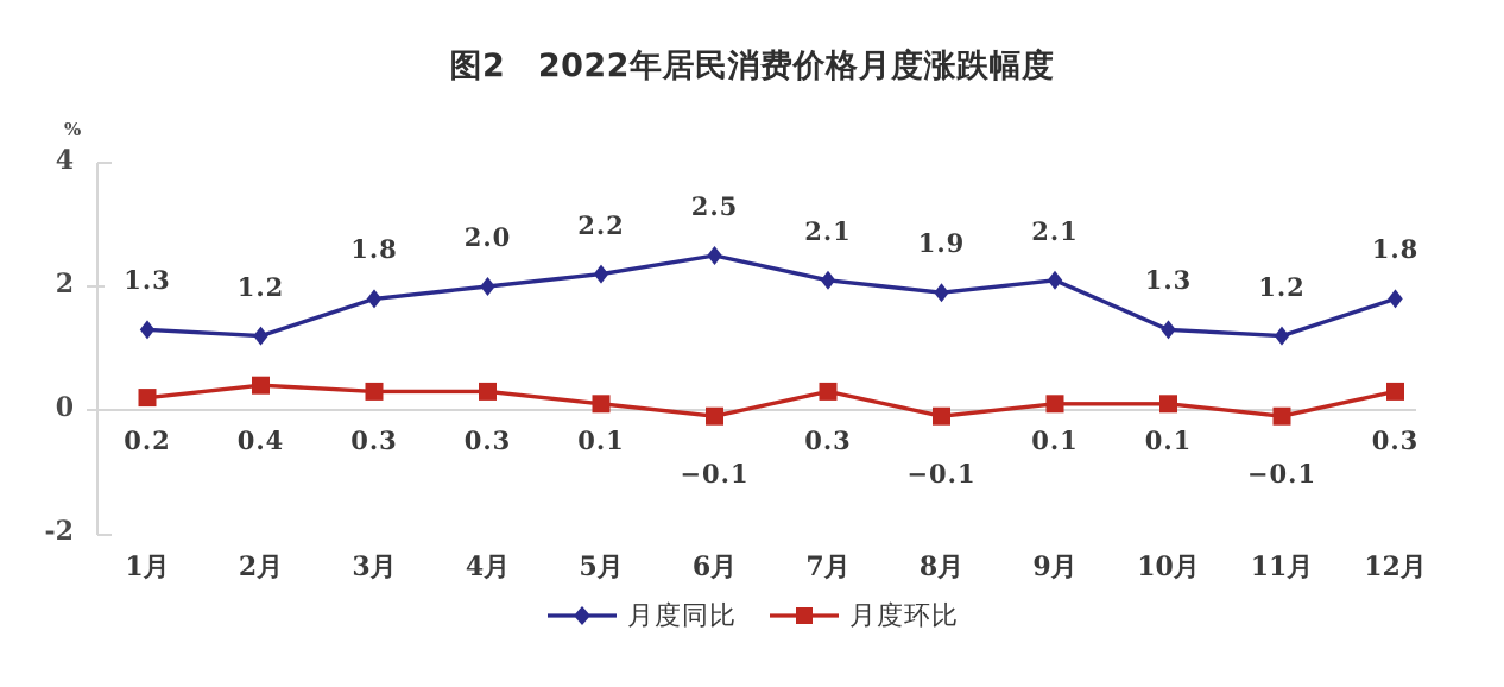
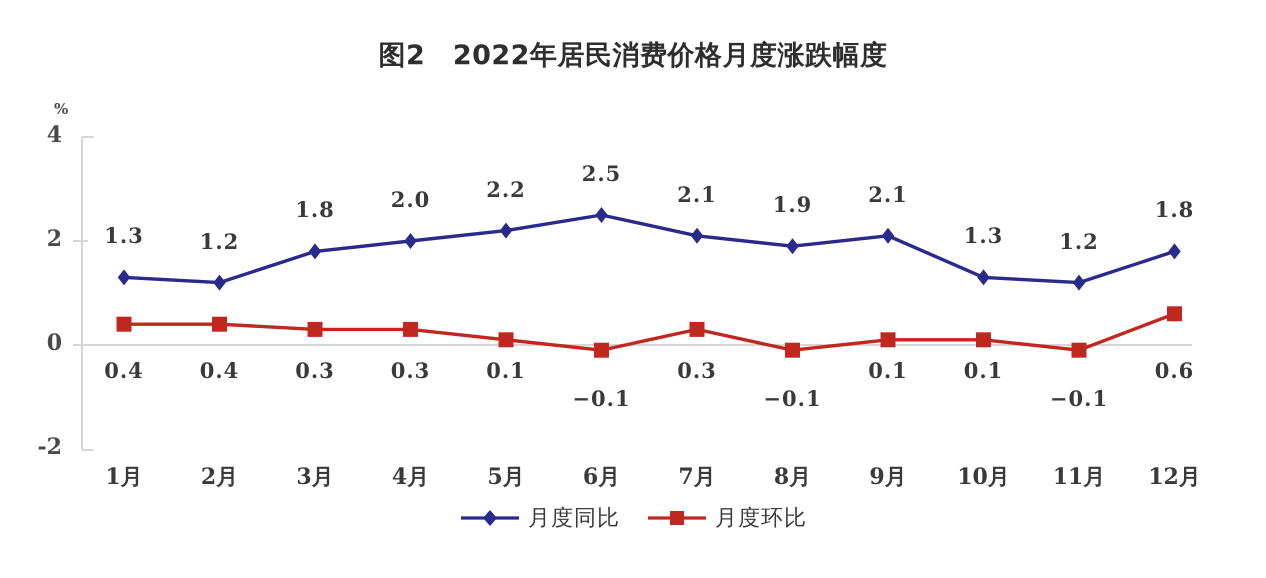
月度环比/1月: 0.2 -> 0.4
月度环比/12月: 0.3 -> 0.6
